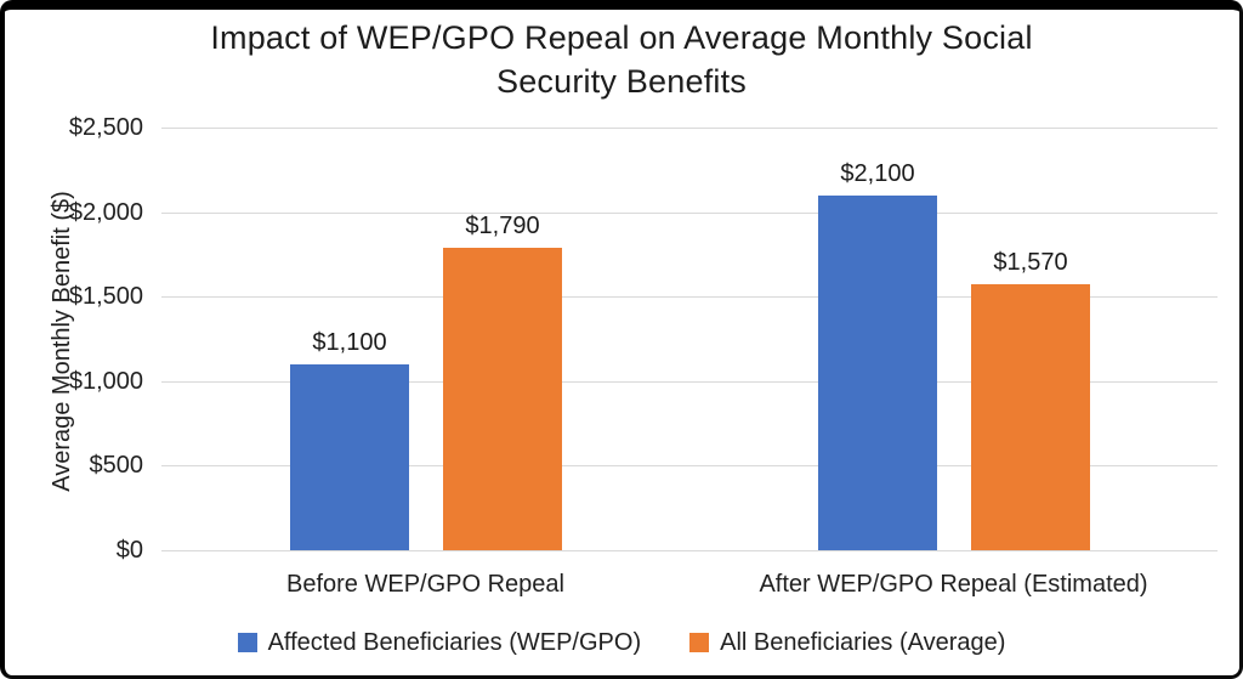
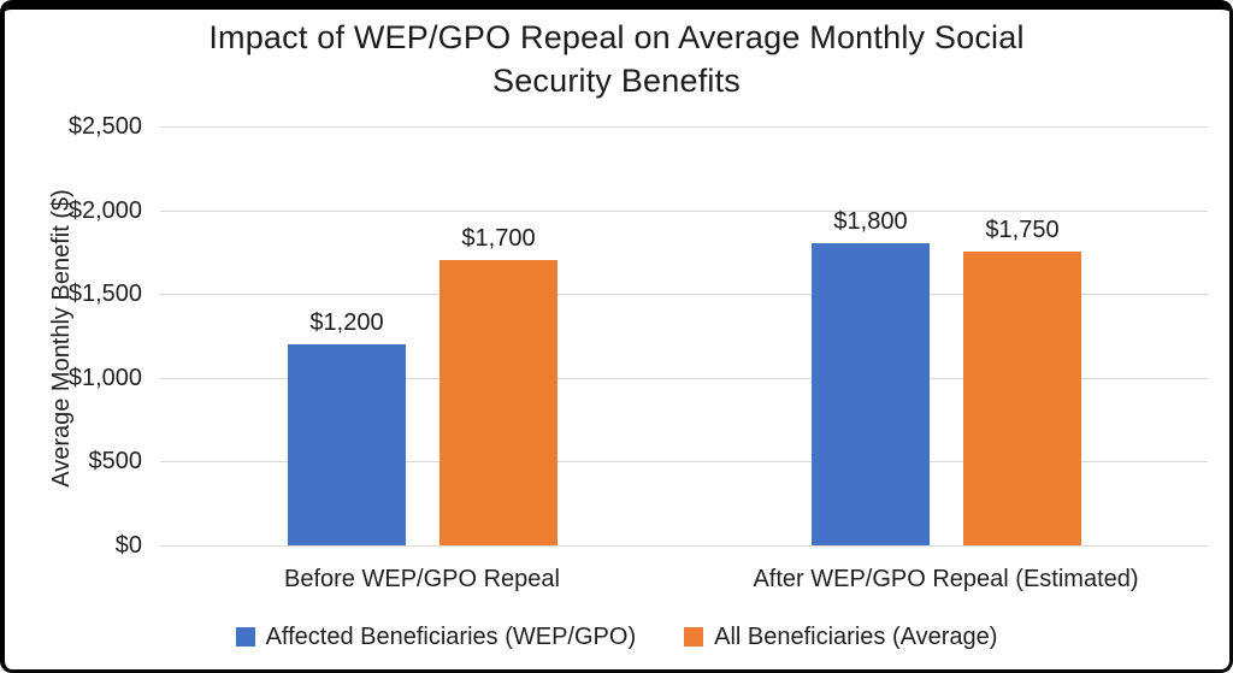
Affected Beneficiaries (WEP/GPO)/Before WEP/GPO Repeal: $1,100 -> $1,200
All Beneficiaries (Average)/Before WEP/GPO Repeal: $1,790 -> $1,700
Affected Beneficiaries (WEP/GPO)/After WEP/GPO Repeal (Estimated): $2,100 -> $1,800
All Beneficiaries (Average)/After WEP/GPO Repeal (Estimated): $1,570 -> $1,750
